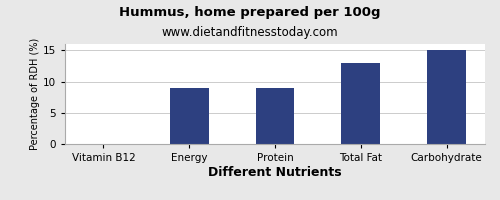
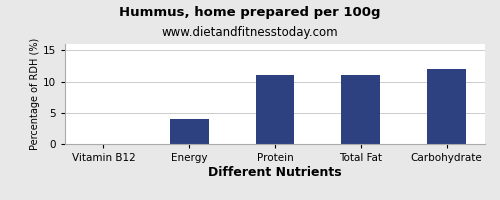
Energy: 9 -> 4
Protein: 9 -> 11
Total Fat: 13 -> 11
Carbohydrate: 15 -> 12
